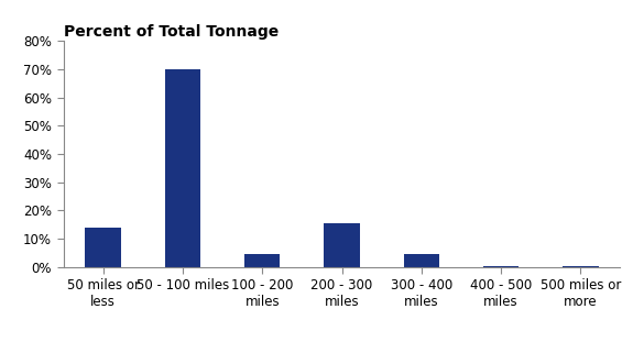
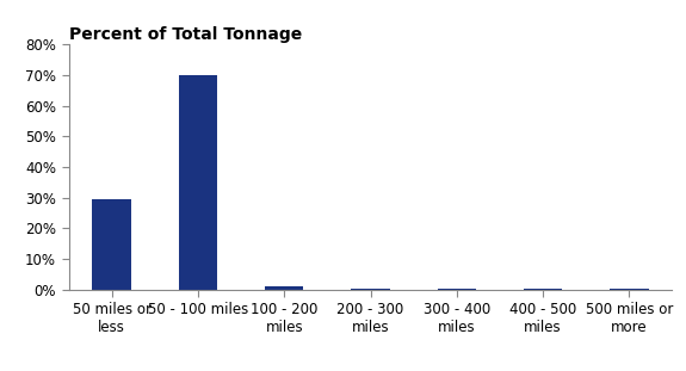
50 miles or less: 14.0% -> 29.5%
100 - 200 miles: 4.5% -> 1.0%
200 - 300 miles: 15.5% -> 0.4%
300 - 400 miles: 4.5% -> 0.4%
